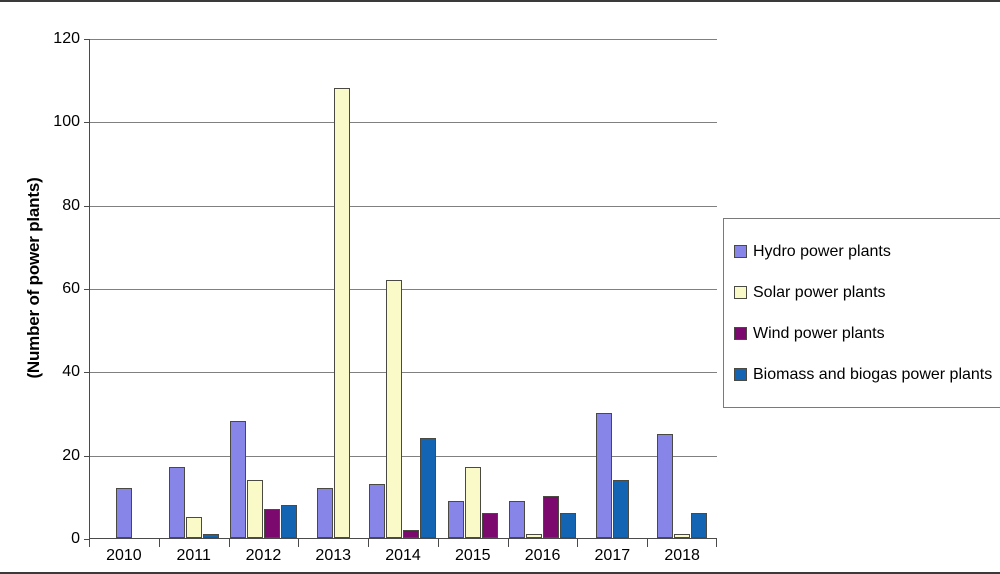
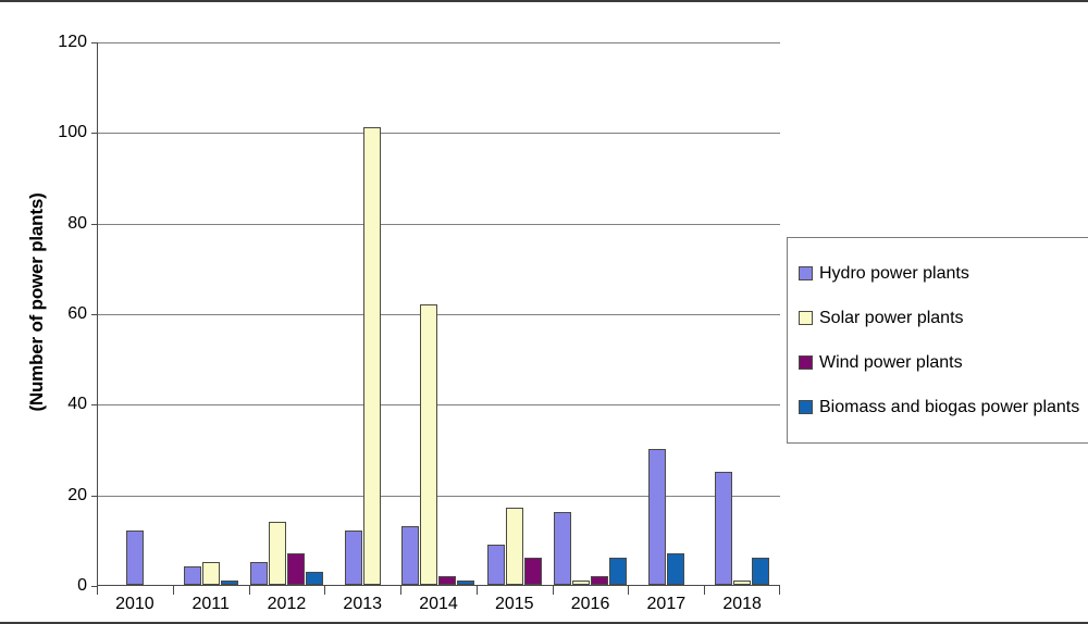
Hydro power plants/2011: 17 -> 4
Hydro power plants/2012: 28 -> 5
Biomass and biogas power plants/2012: 8 -> 3
Solar power plants/2013: 108 -> 101
Biomass and biogas power plants/2014: 24 -> 1
Hydro power plants/2016: 9 -> 16
Wind power plants/2016: 10 -> 2
Biomass and biogas power plants/2017: 14 -> 7
